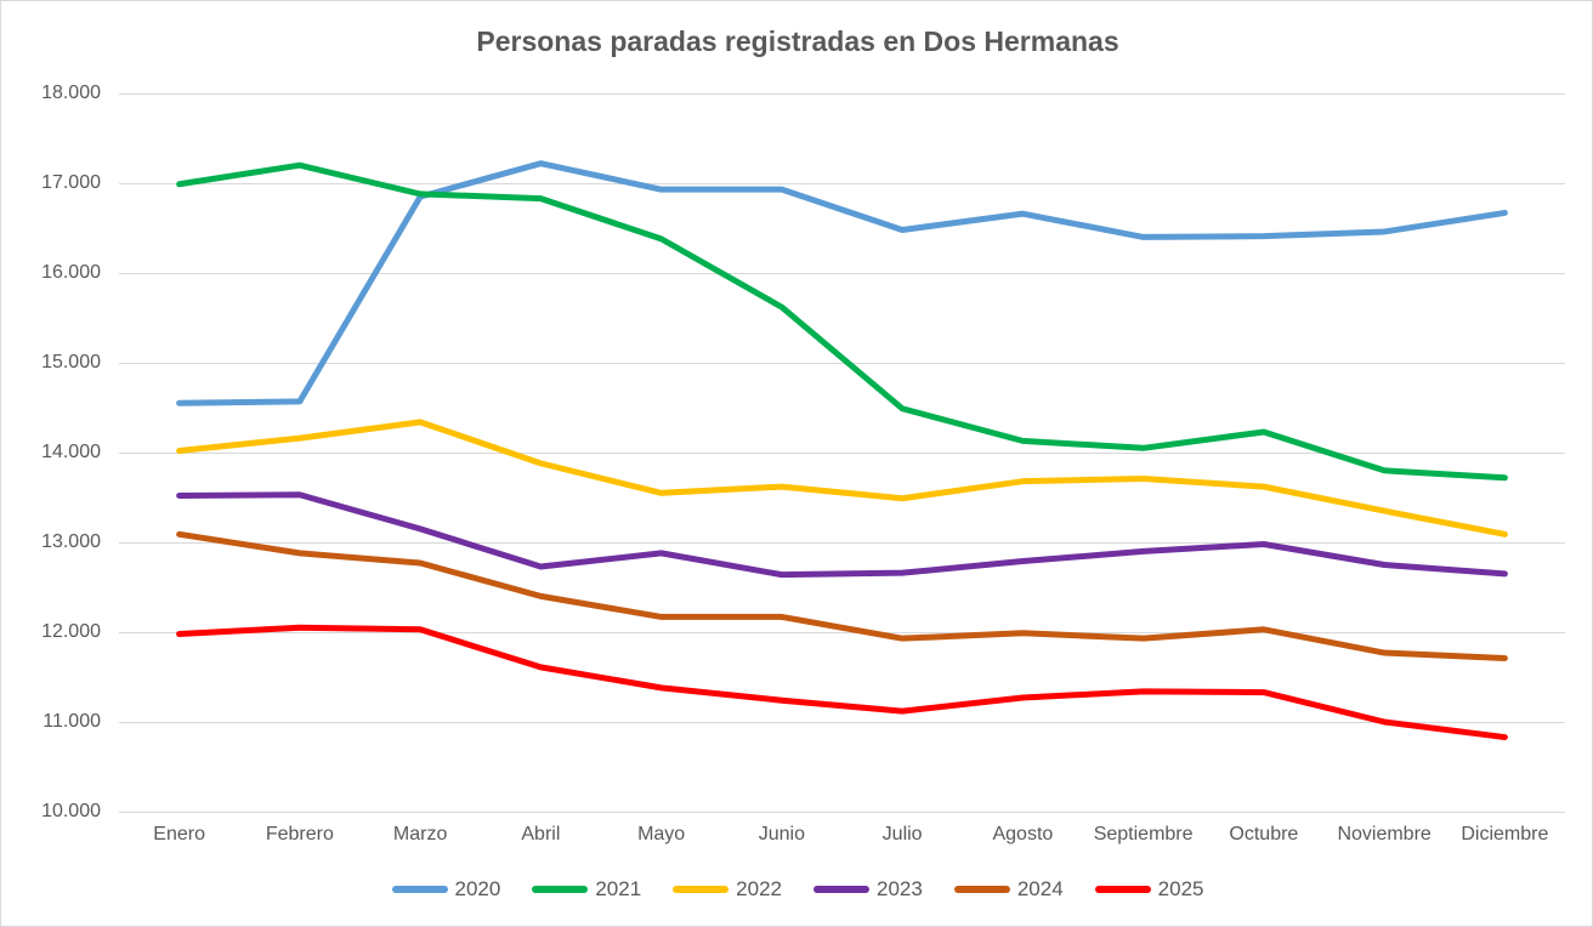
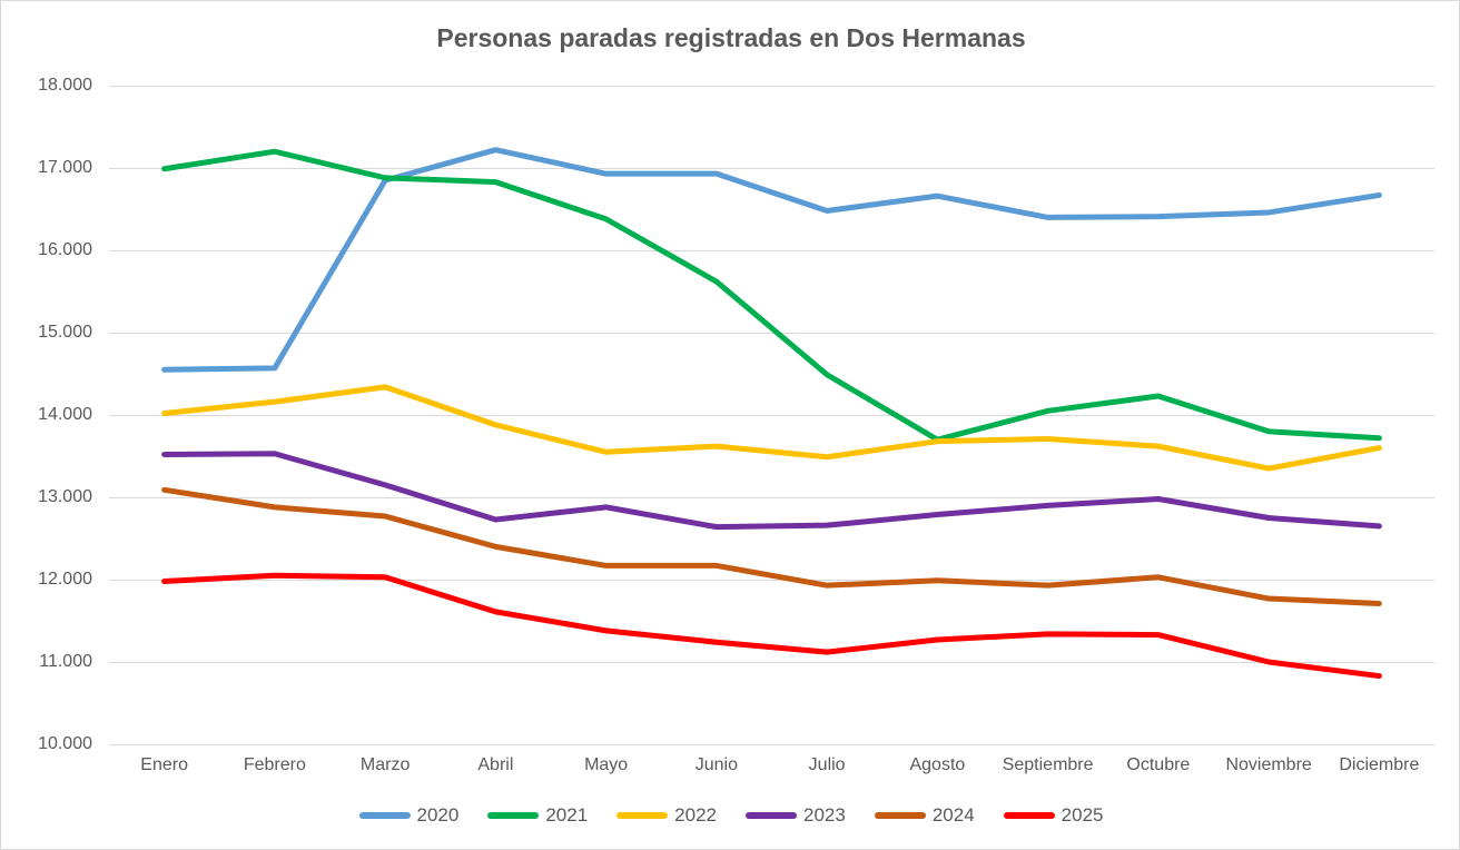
2021/Agosto: 14100 -> 13700
2022/Diciembre: 13100 -> 13600
